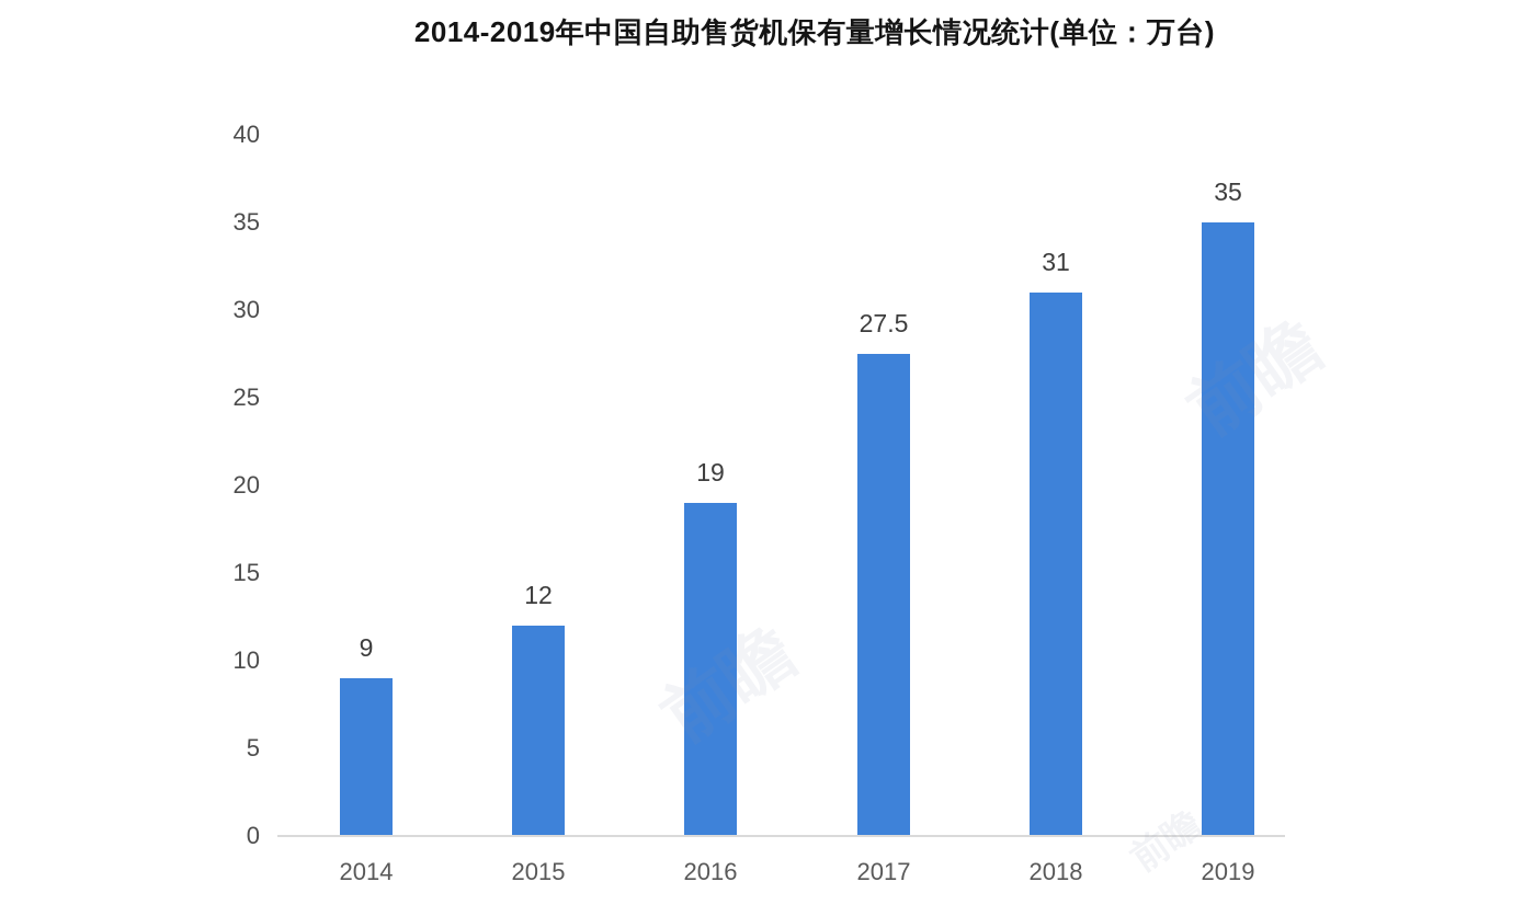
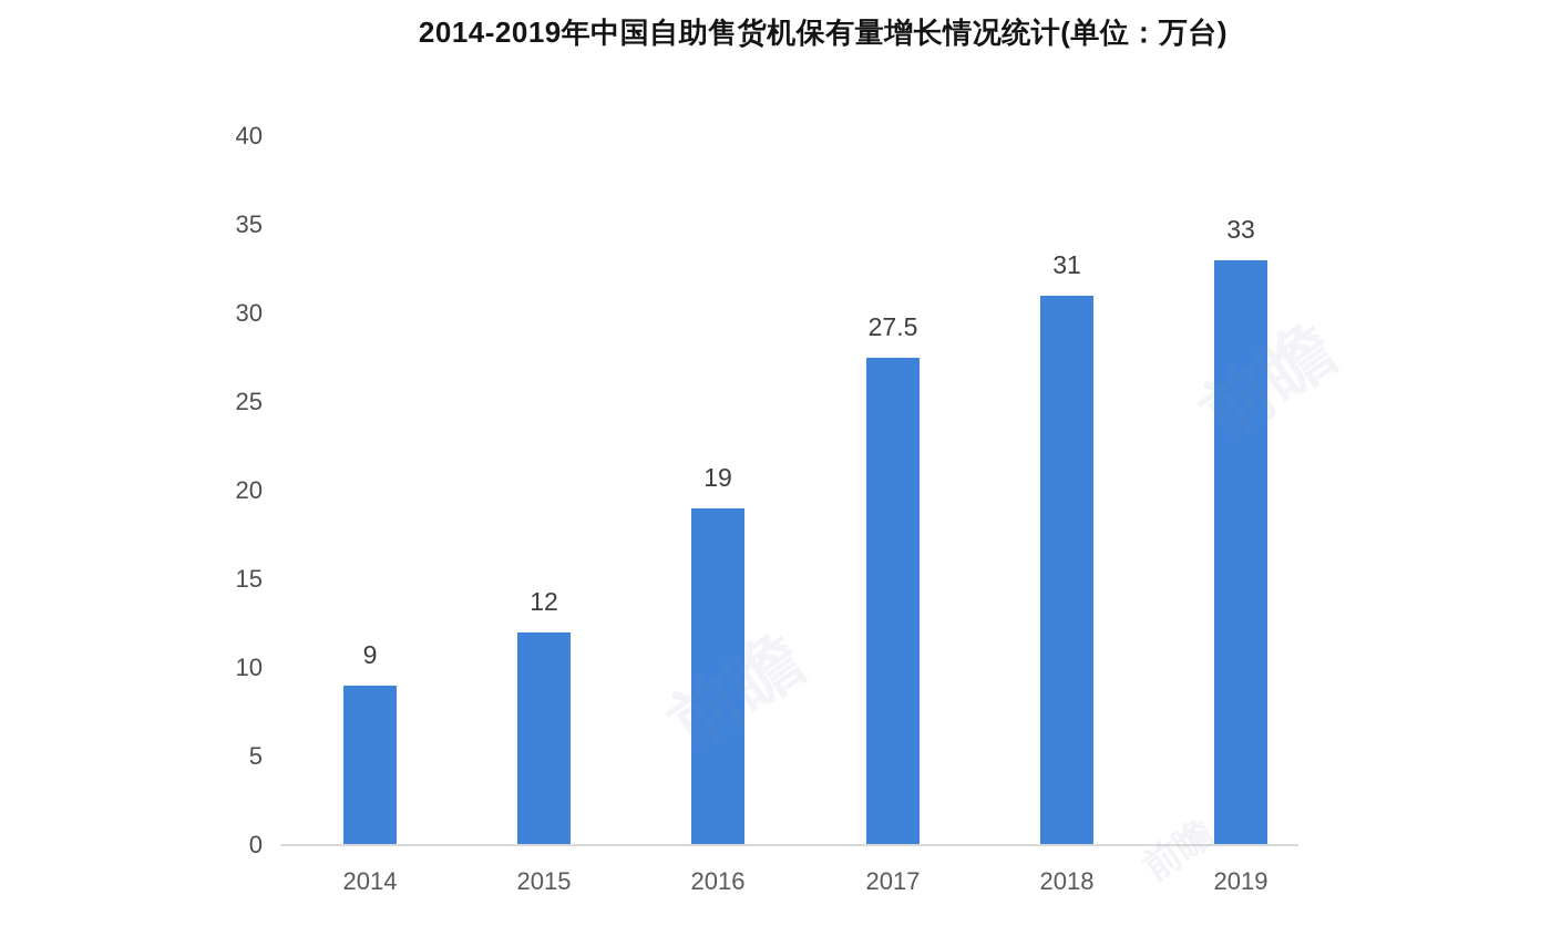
2019: 35 -> 33
